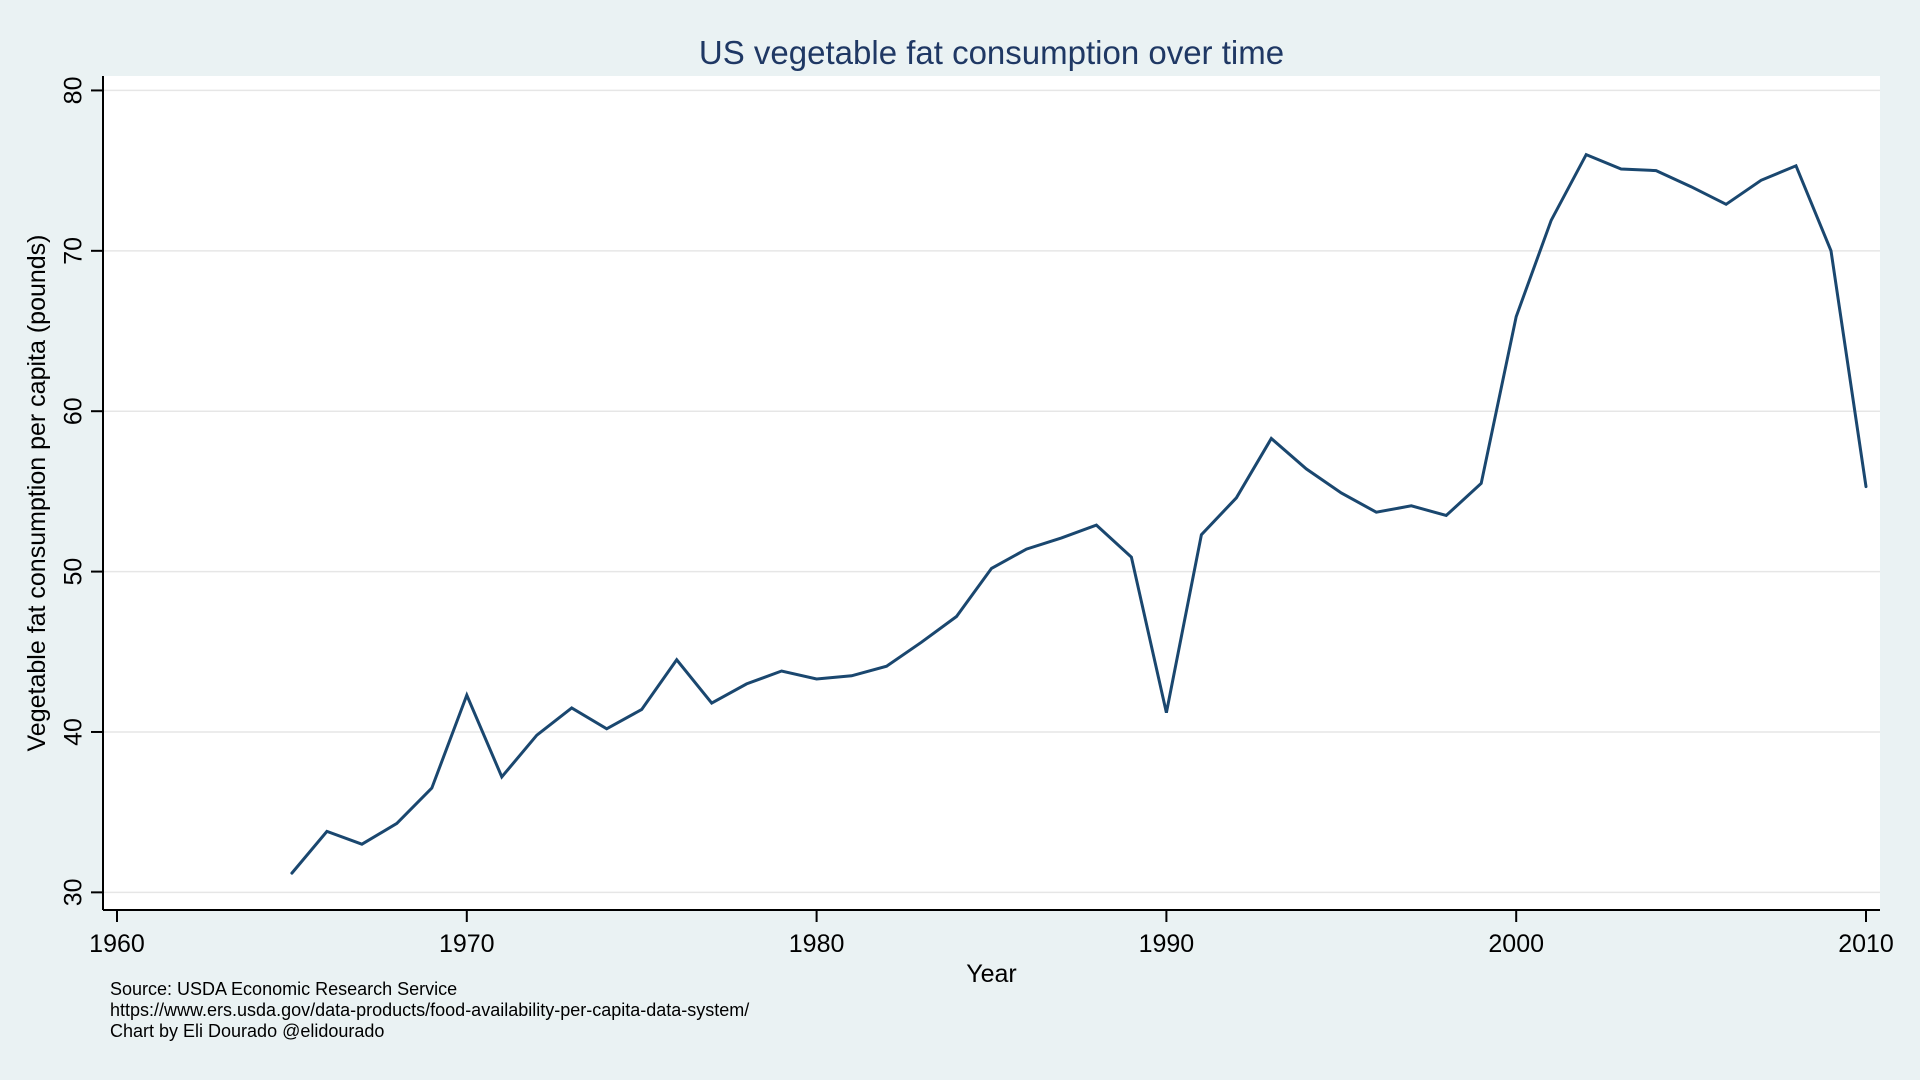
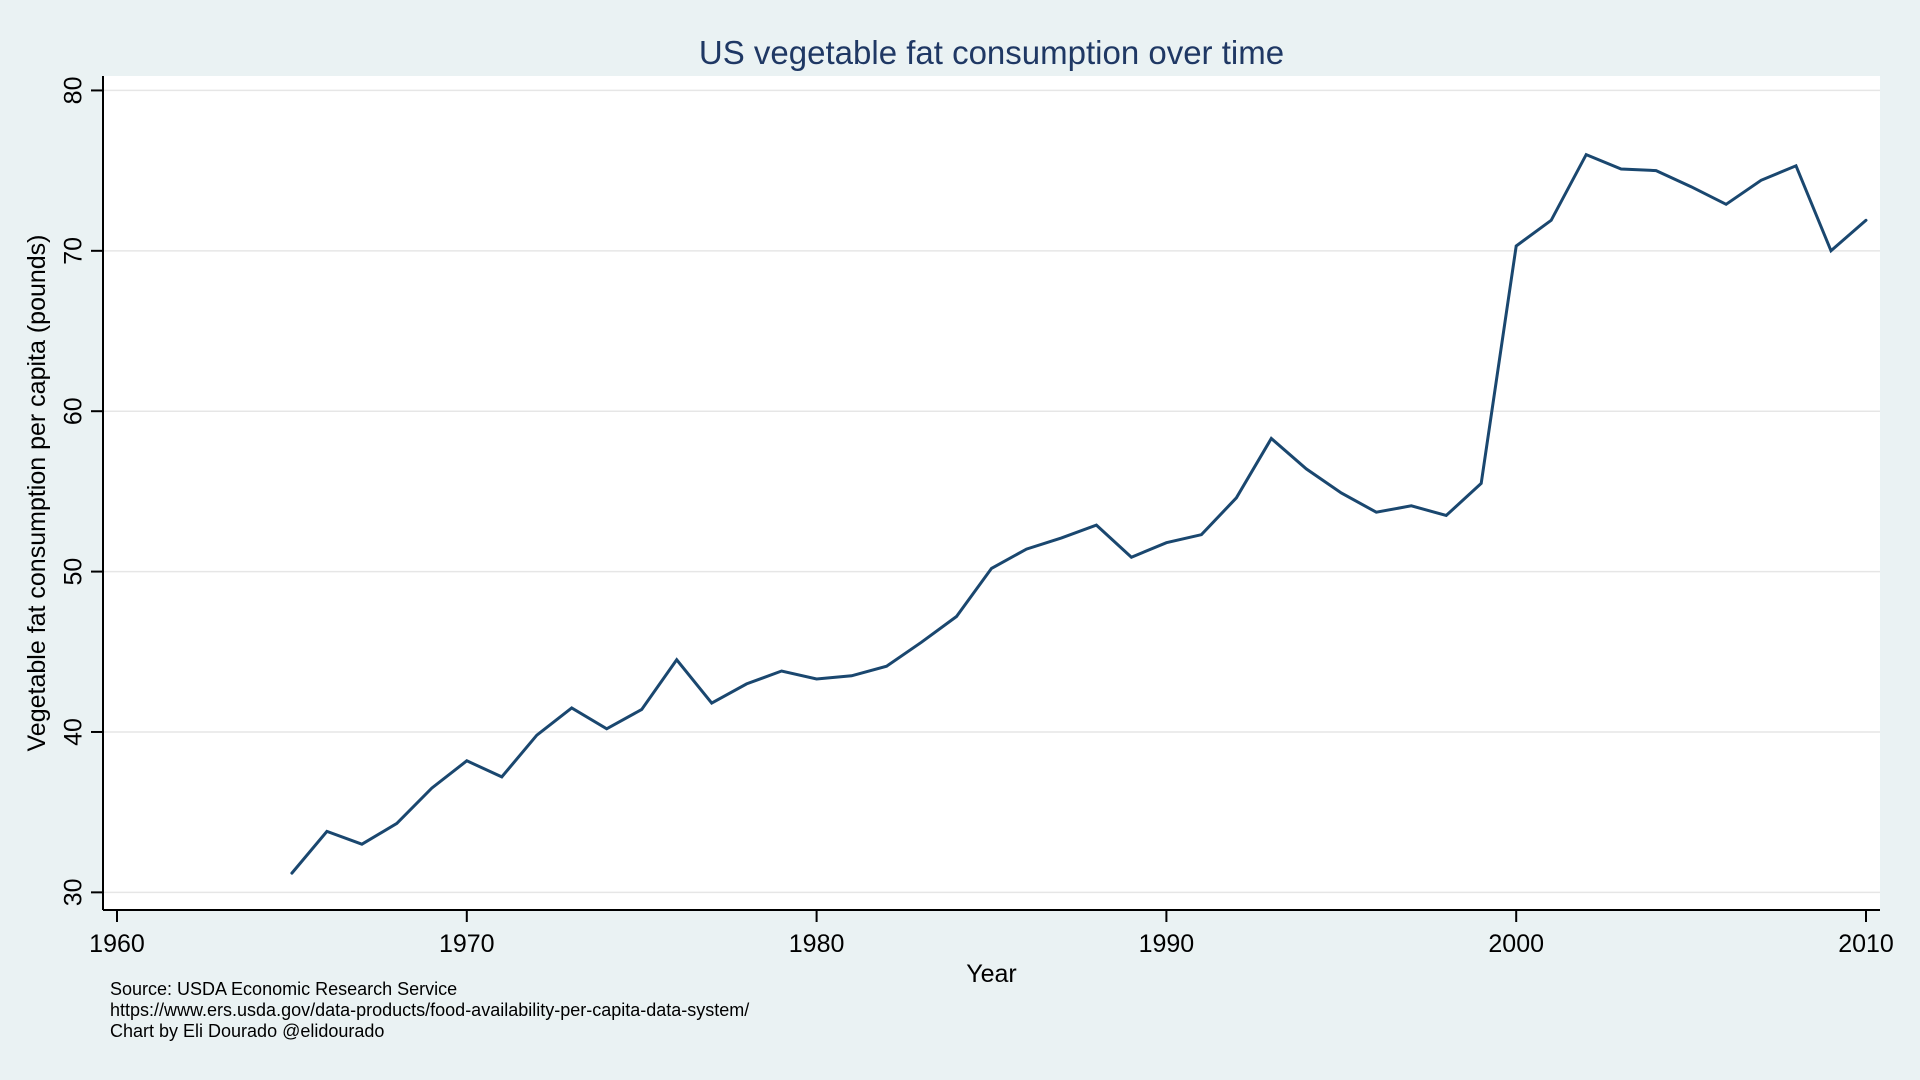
1970: 42.3 -> 38.2
1990: 41.2 -> 51.8
2000: 65.9 -> 70.3
2010: 55.3 -> 71.9
